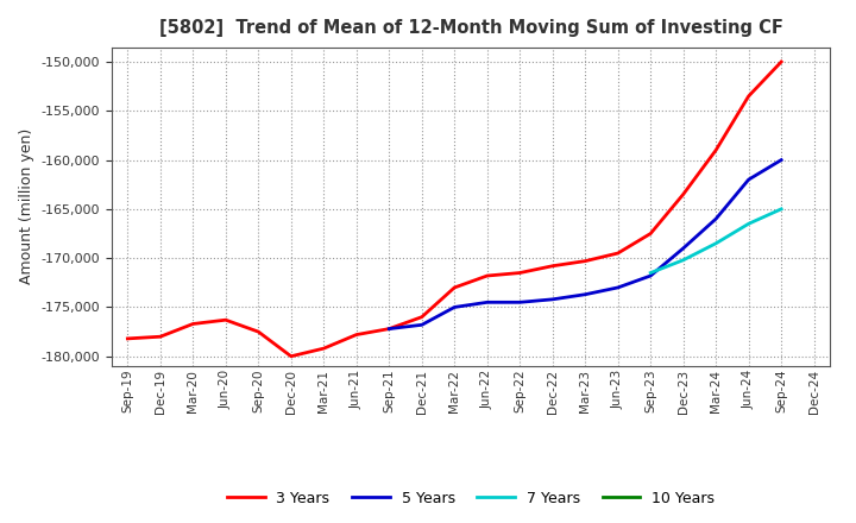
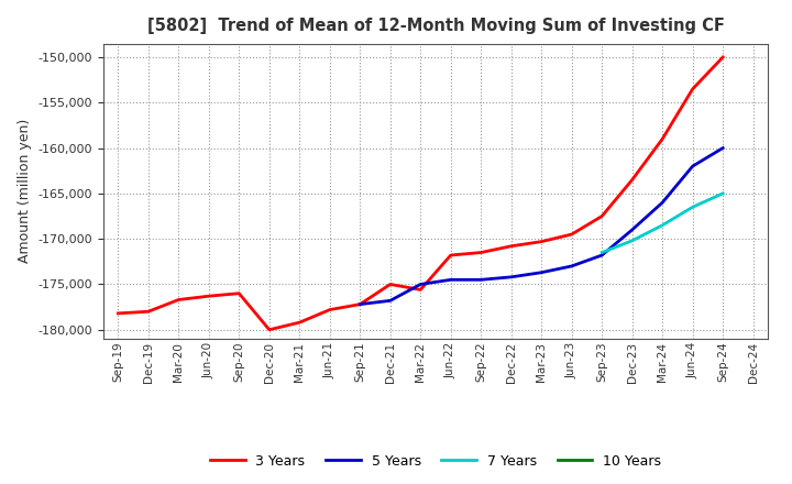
3 Years/Sep-20: -177,500 -> -176,000
3 Years/Dec-21: -176,000 -> -175,000
3 Years/Mar-22: -173,000 -> -175,600
